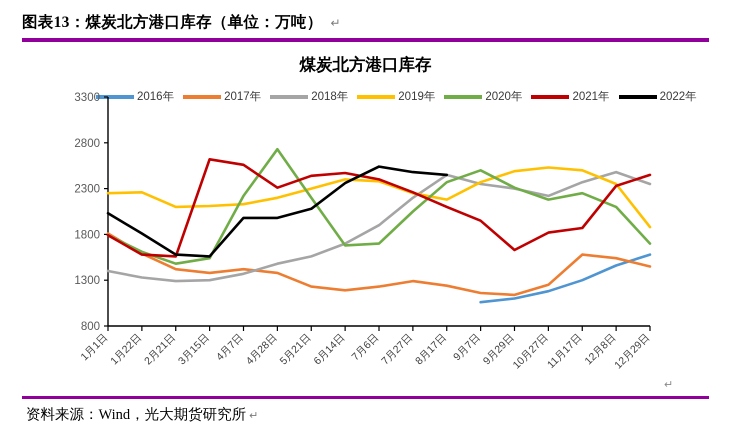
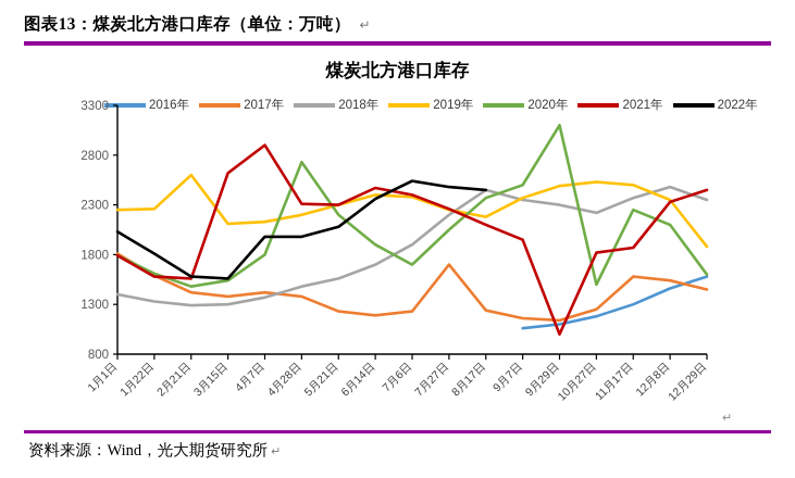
2019年/2月21日: 2100 -> 2600
2020年/4月7日: 2200 -> 1800
2021年/4月7日: 2600 -> 2900
2021年/5月21日: 2400 -> 2300
2020年/6月14日: 1700 -> 1900
2017年/7月27日: 1300 -> 1700
2020年/9月29日: 2300 -> 3100
2021年/9月29日: 1600 -> 1000
2020年/10月27日: 2200 -> 1500
2020年/12月29日: 1700 -> 1600
